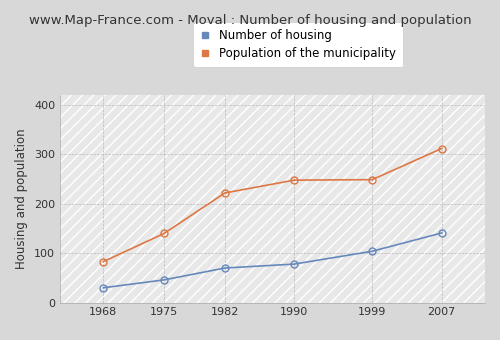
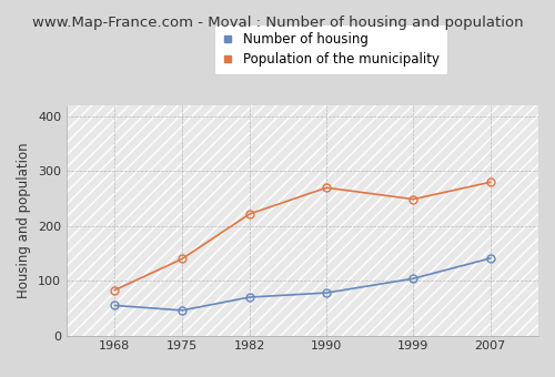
Number of housing/1968: 30 -> 55
Population of the municipality/1990: 248 -> 270
Population of the municipality/2007: 312 -> 280
